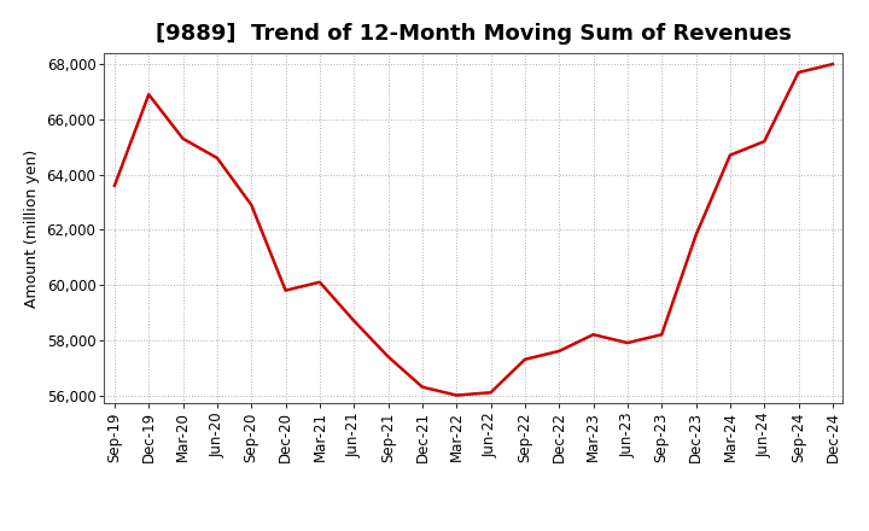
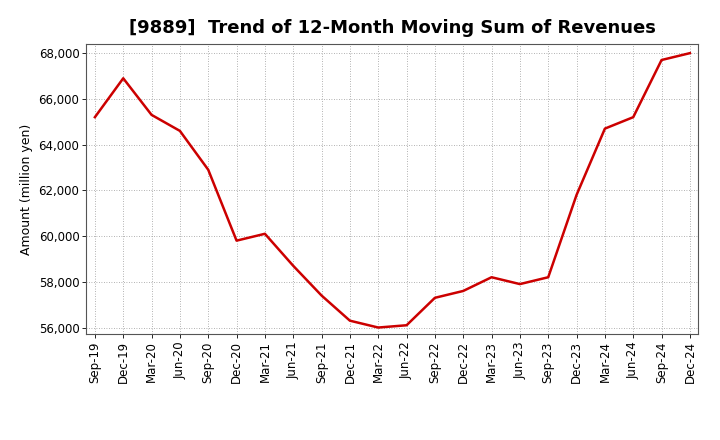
Sep-19: 63,600 -> 65,200
